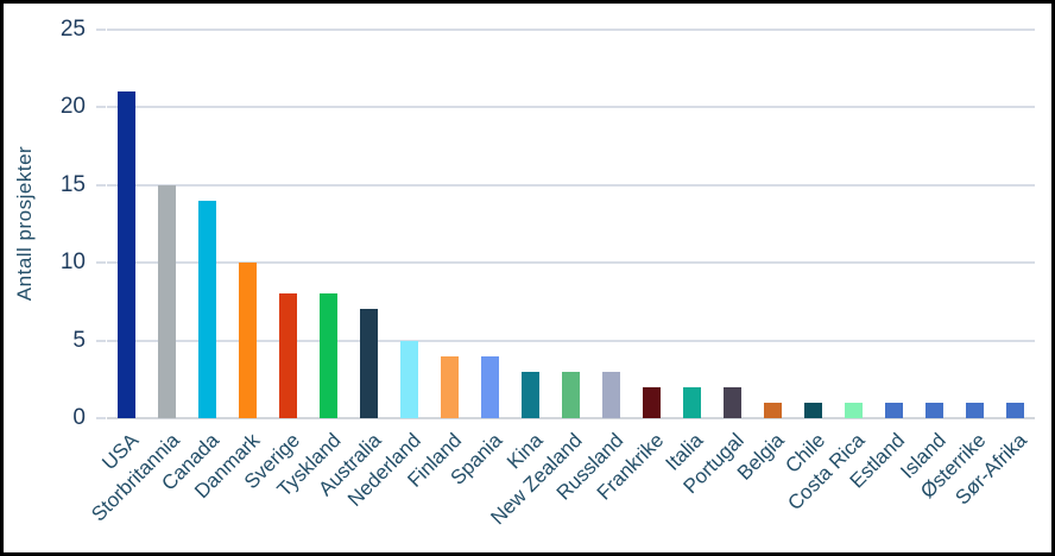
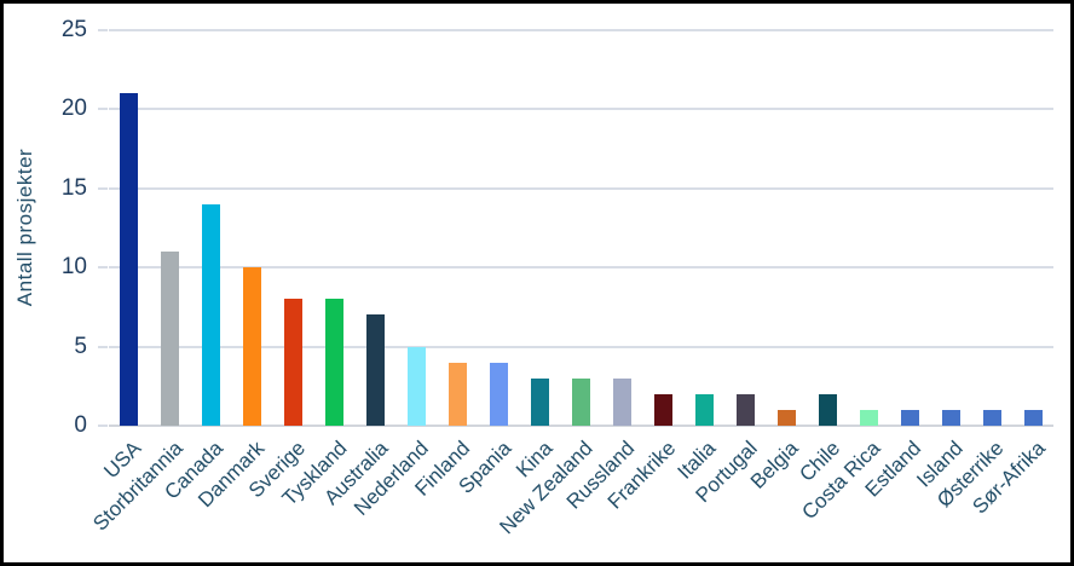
Storbritannia: 15 -> 11
Chile: 1 -> 2
